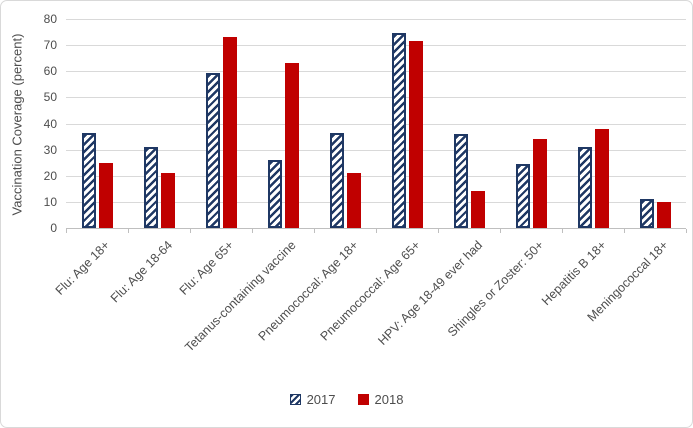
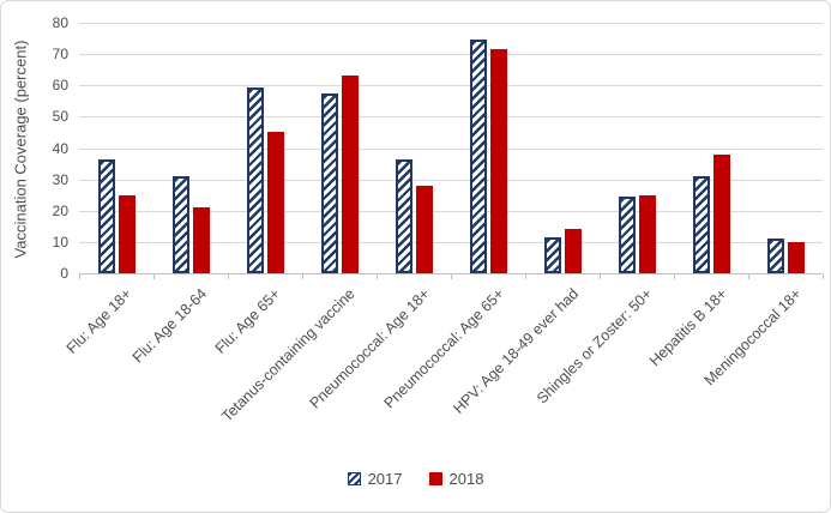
2018/Flu: Age 65+: 73 -> 45
2017/Tetanus-containing vaccine: 26 -> 58
2018/Pneumococcal: Age 18+: 21 -> 28
2017/HPV: Age 18-49 ever had: 36 -> 12
2018/Shingles or Zoster: 50+: 34 -> 25
